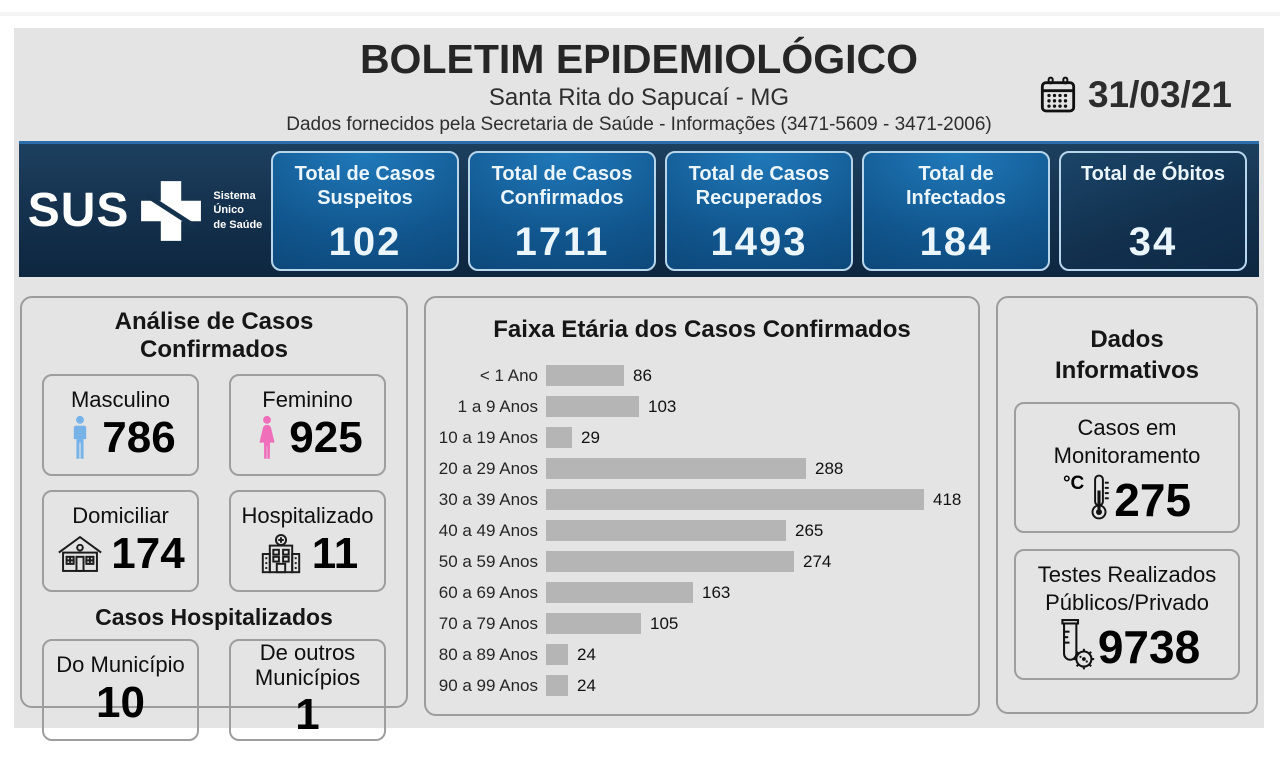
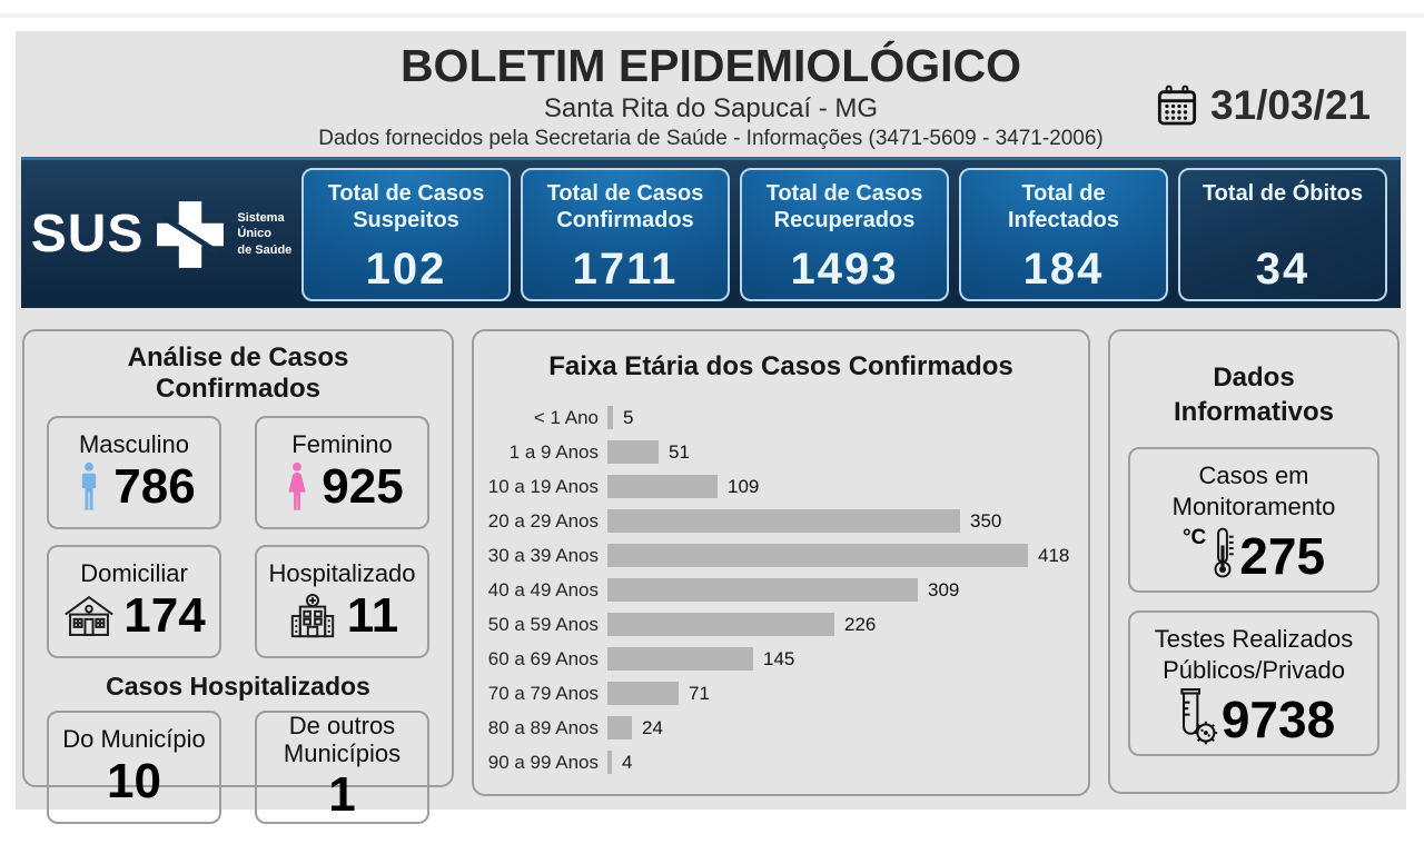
< 1 Ano: 86 -> 5
1 a 9 Anos: 103 -> 51
10 a 19 Anos: 29 -> 109
20 a 29 Anos: 288 -> 350
40 a 49 Anos: 265 -> 309
50 a 59 Anos: 274 -> 226
60 a 69 Anos: 163 -> 145
70 a 79 Anos: 105 -> 71
90 a 99 Anos: 24 -> 4
